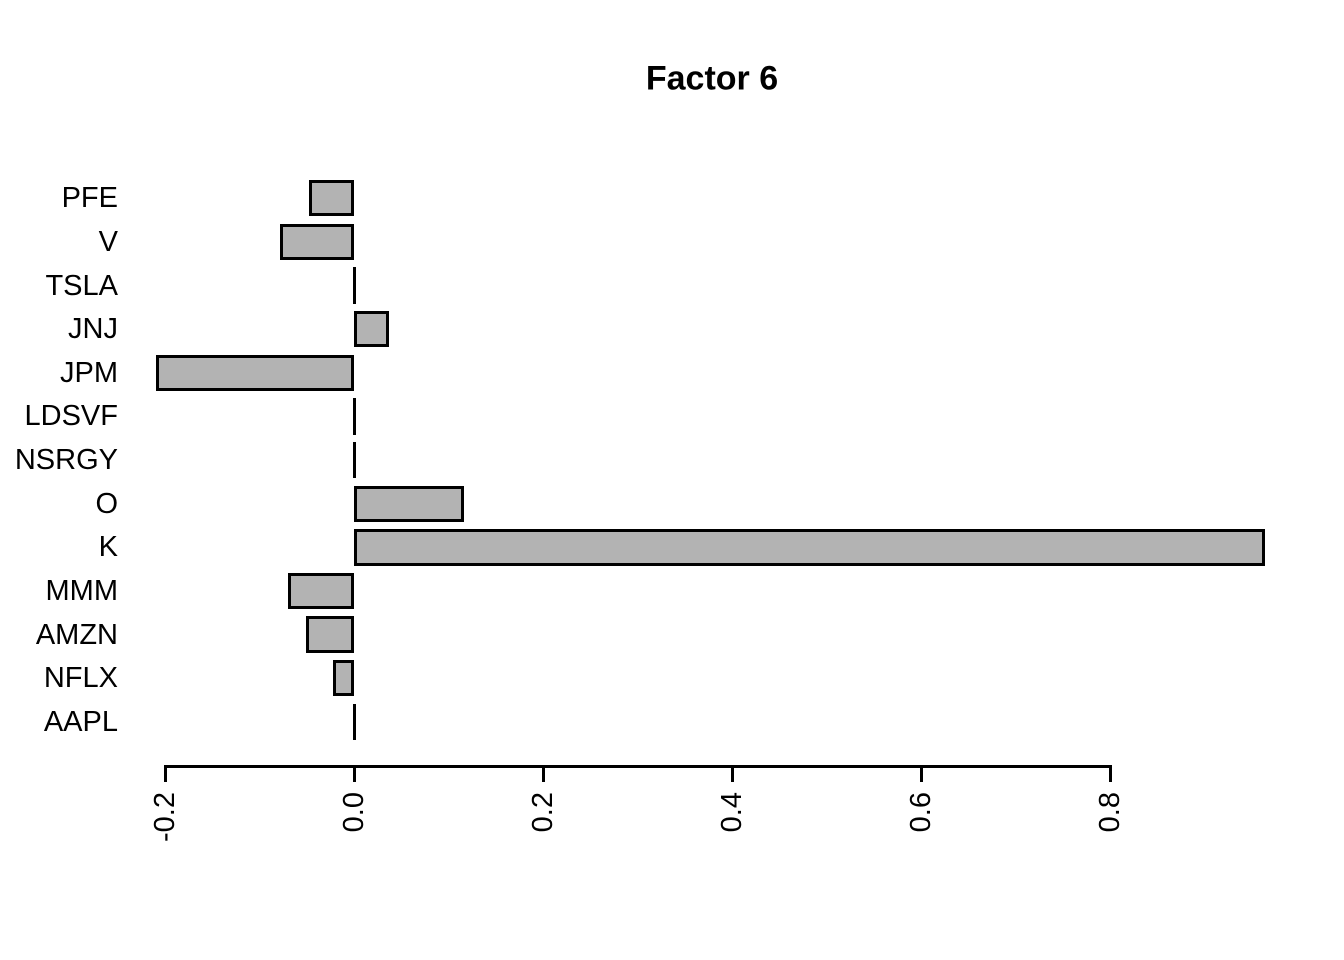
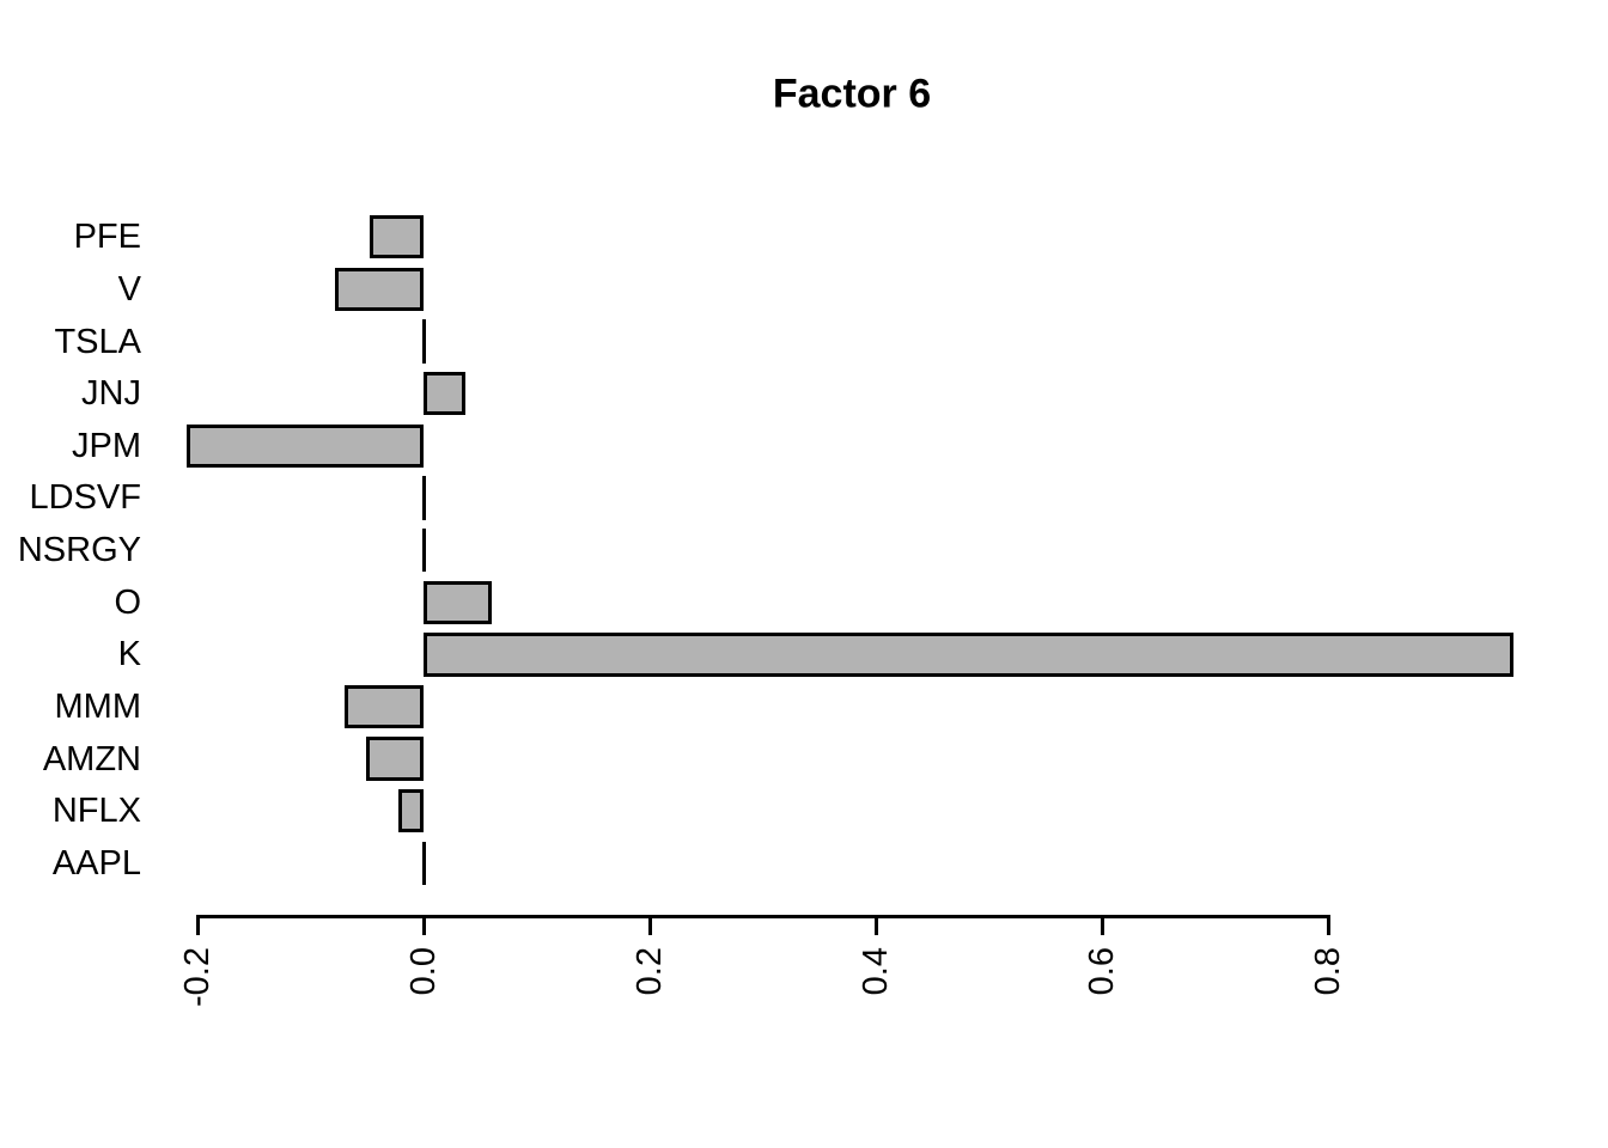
O: 0.12 -> 0.06
